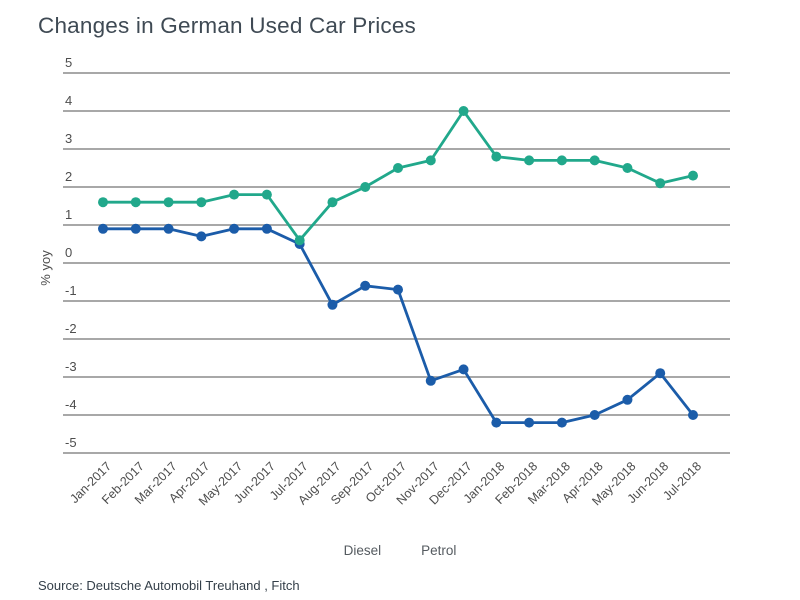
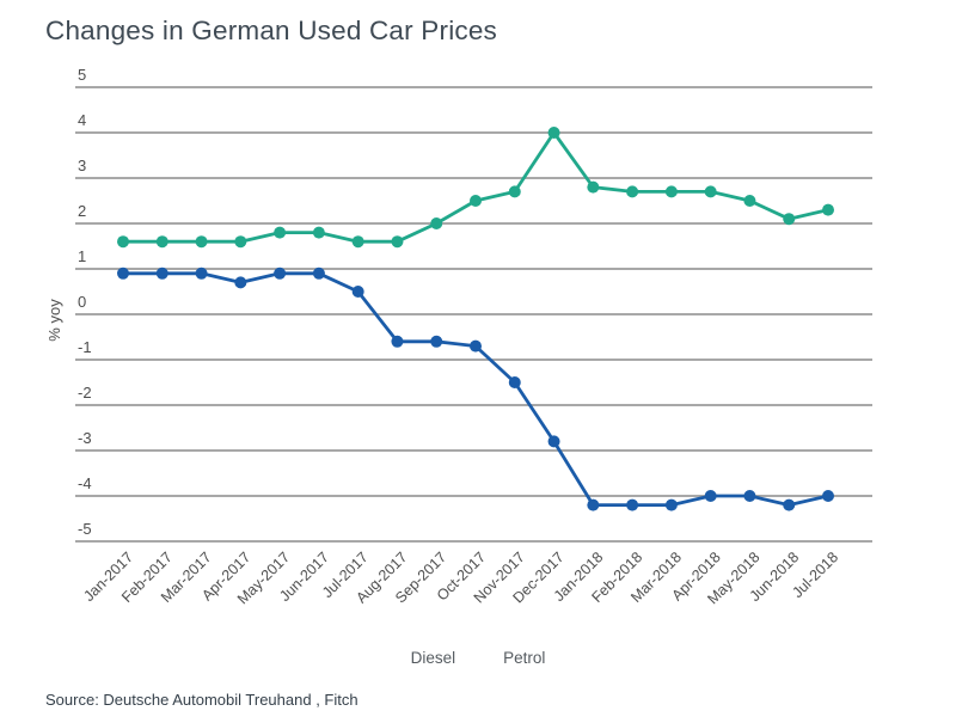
Petrol/Jul-2017: 0.6 -> 1.6
Diesel/Aug-2017: -1.1 -> -0.6
Diesel/Nov-2017: -3.1 -> -1.5
Diesel/May-2018: -3.6 -> -4.0
Diesel/Jun-2018: -2.9 -> -4.2
